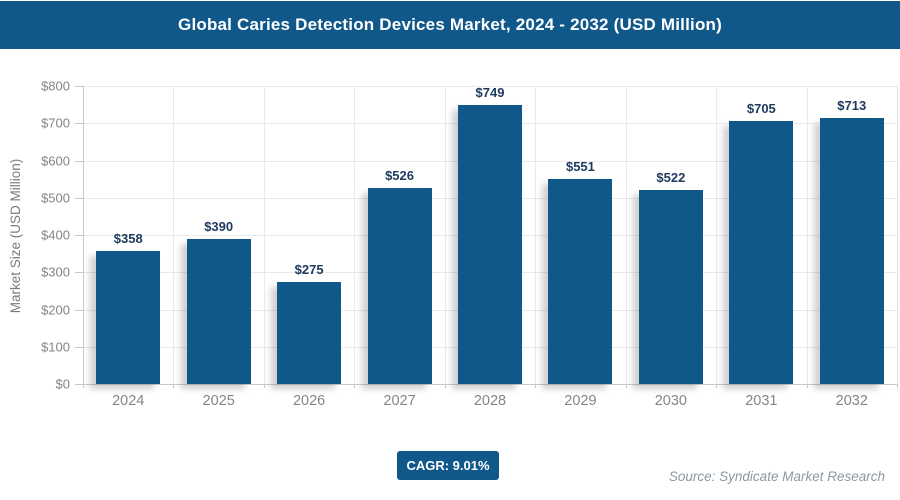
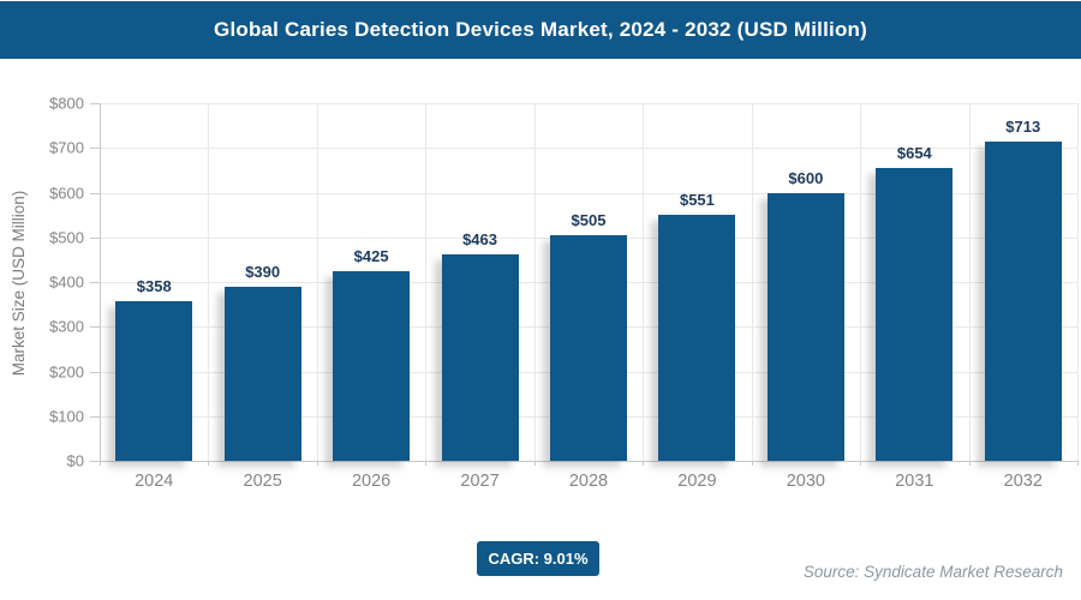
2026: $275 -> $425
2027: $526 -> $463
2028: $749 -> $505
2030: $522 -> $600
2031: $705 -> $654
